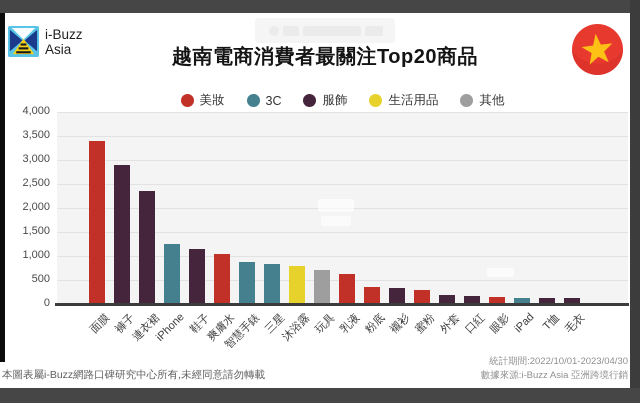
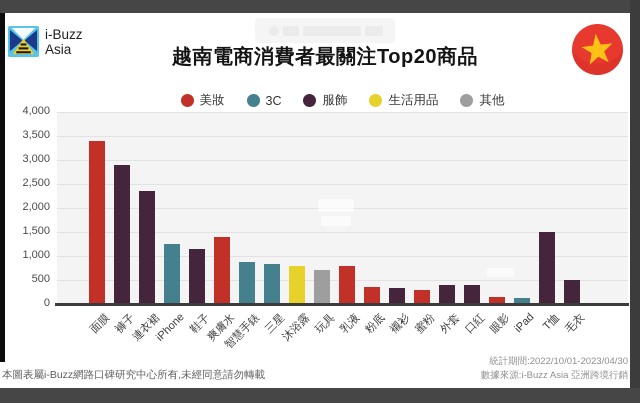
爽膚水: 1000 -> 1400
乳液: 600 -> 800
外套: 200 -> 400
口紅: 200 -> 400
T恤: 100 -> 1500
毛衣: 100 -> 500
